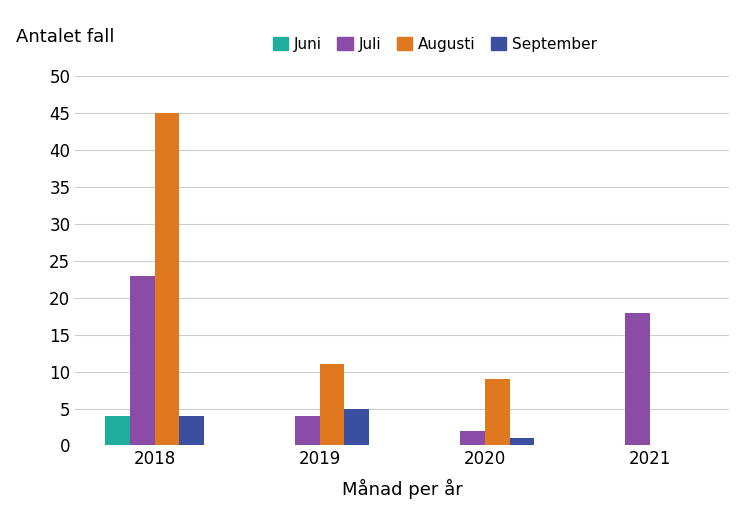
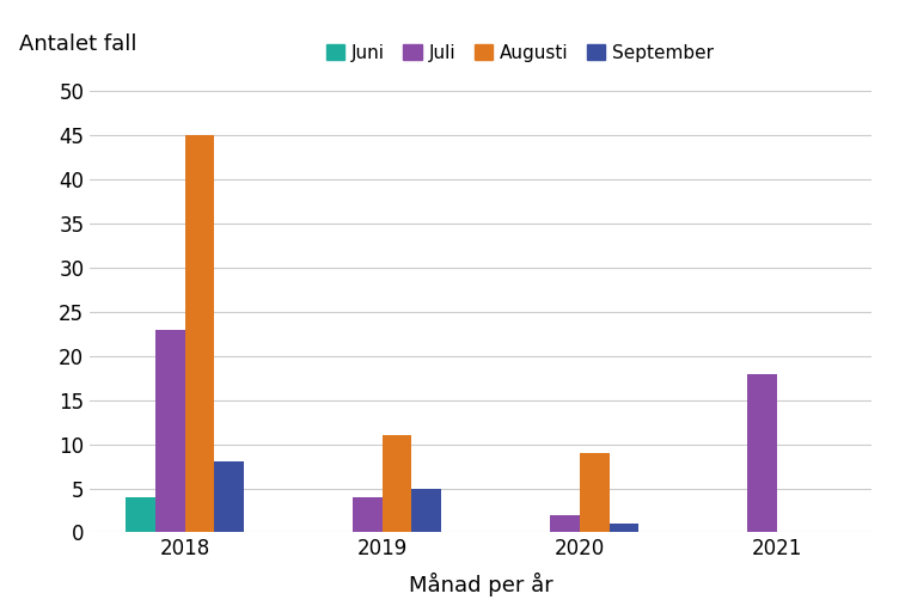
September/2018: 4 -> 8
